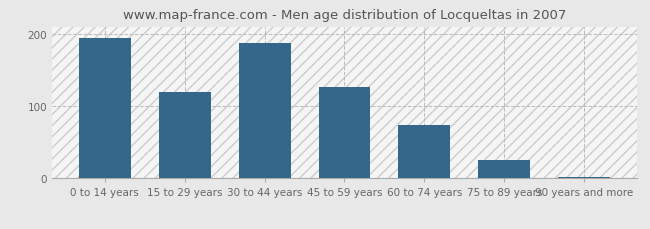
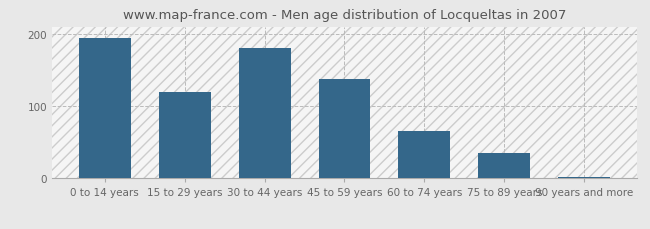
30 to 44 years: 188 -> 180
45 to 59 years: 126 -> 137
60 to 74 years: 74 -> 66
75 to 89 years: 26 -> 35
